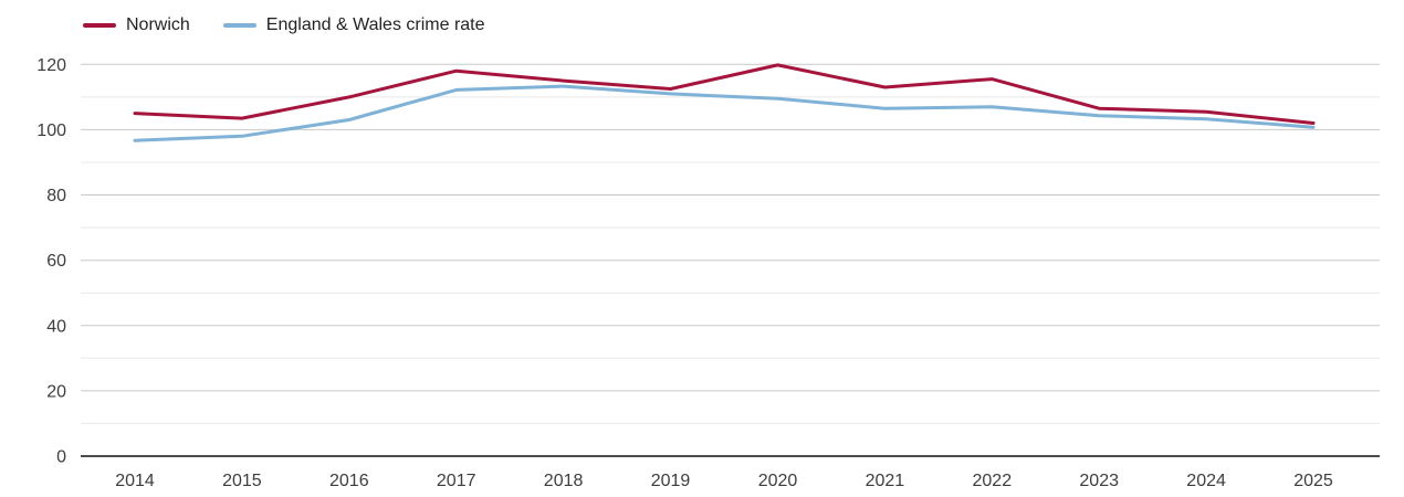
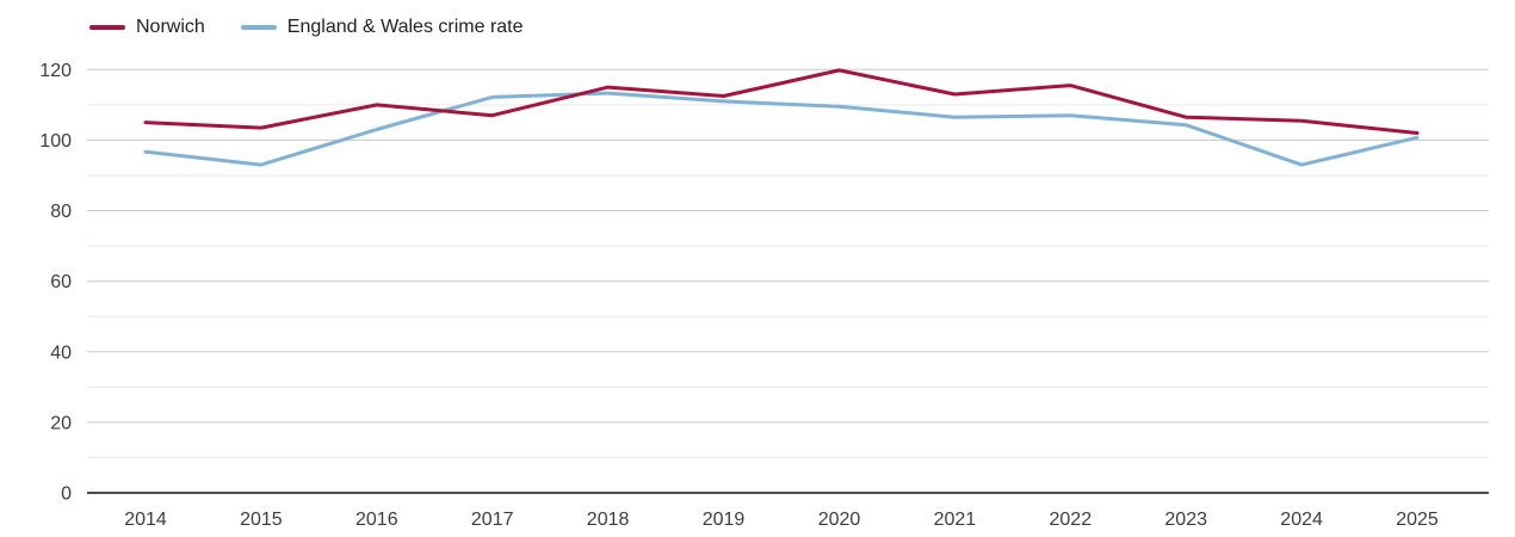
England & Wales crime rate/2015: 98 -> 93
Norwich/2017: 118 -> 107
England & Wales crime rate/2024: 103 -> 93
